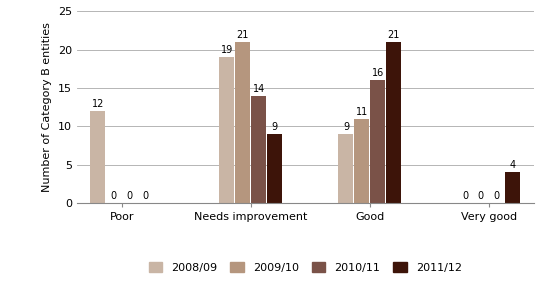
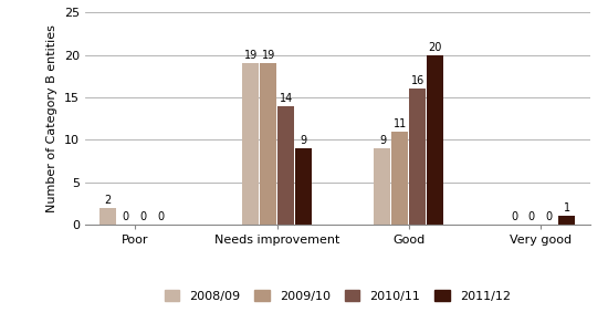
2008/09/Poor: 12 -> 2
2009/10/Needs improvement: 21 -> 19
2011/12/Good: 21 -> 20
2011/12/Very good: 4 -> 1
